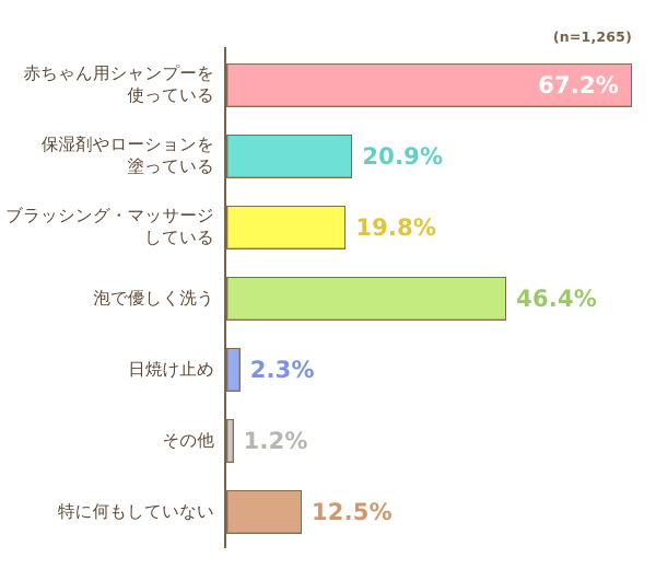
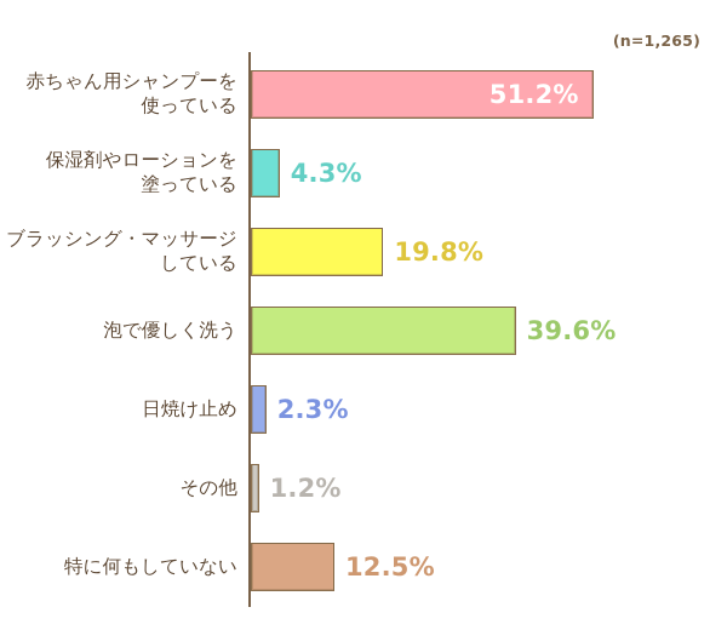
赤ちゃん用シャンプーを 使っている: 67.2% -> 51.2%
保湿剤やローションを 塗っている: 20.9% -> 4.3%
泡で優しく洗う: 46.4% -> 39.6%
